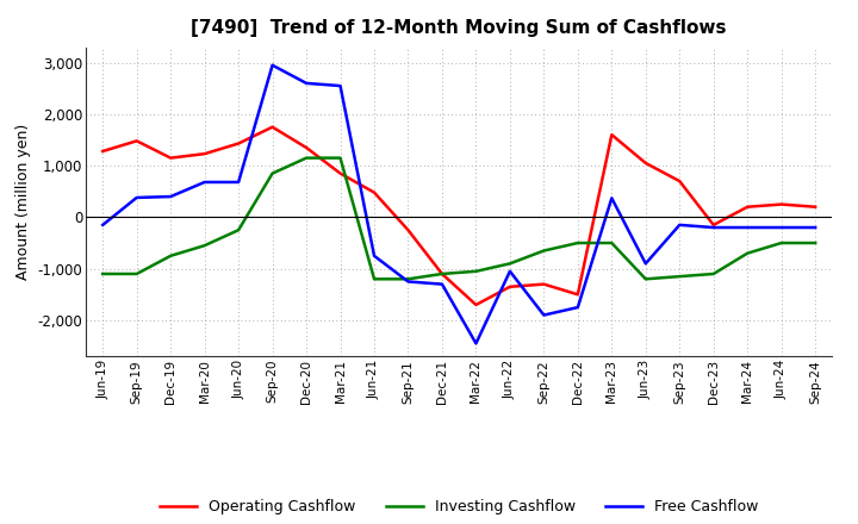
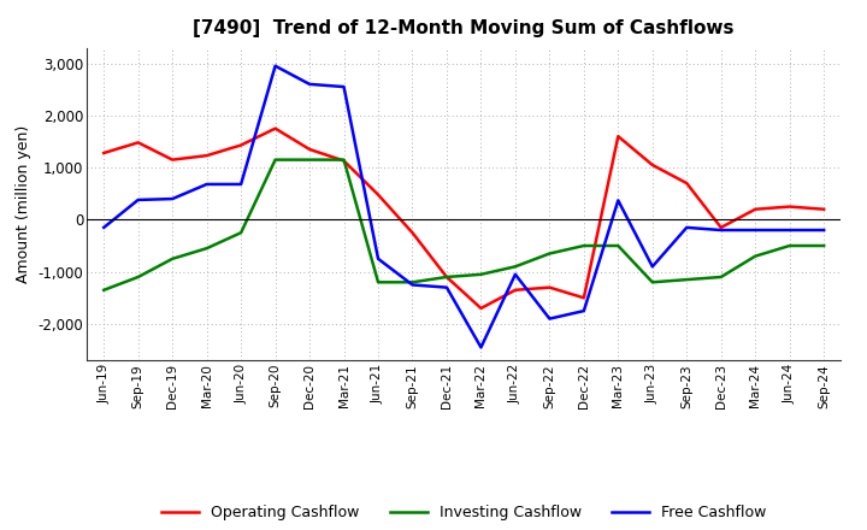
Investing Cashflow/Jun-19: -1,100 -> -1,350
Investing Cashflow/Sep-20: 850 -> 1,150
Operating Cashflow/Mar-21: 850 -> 1,130
